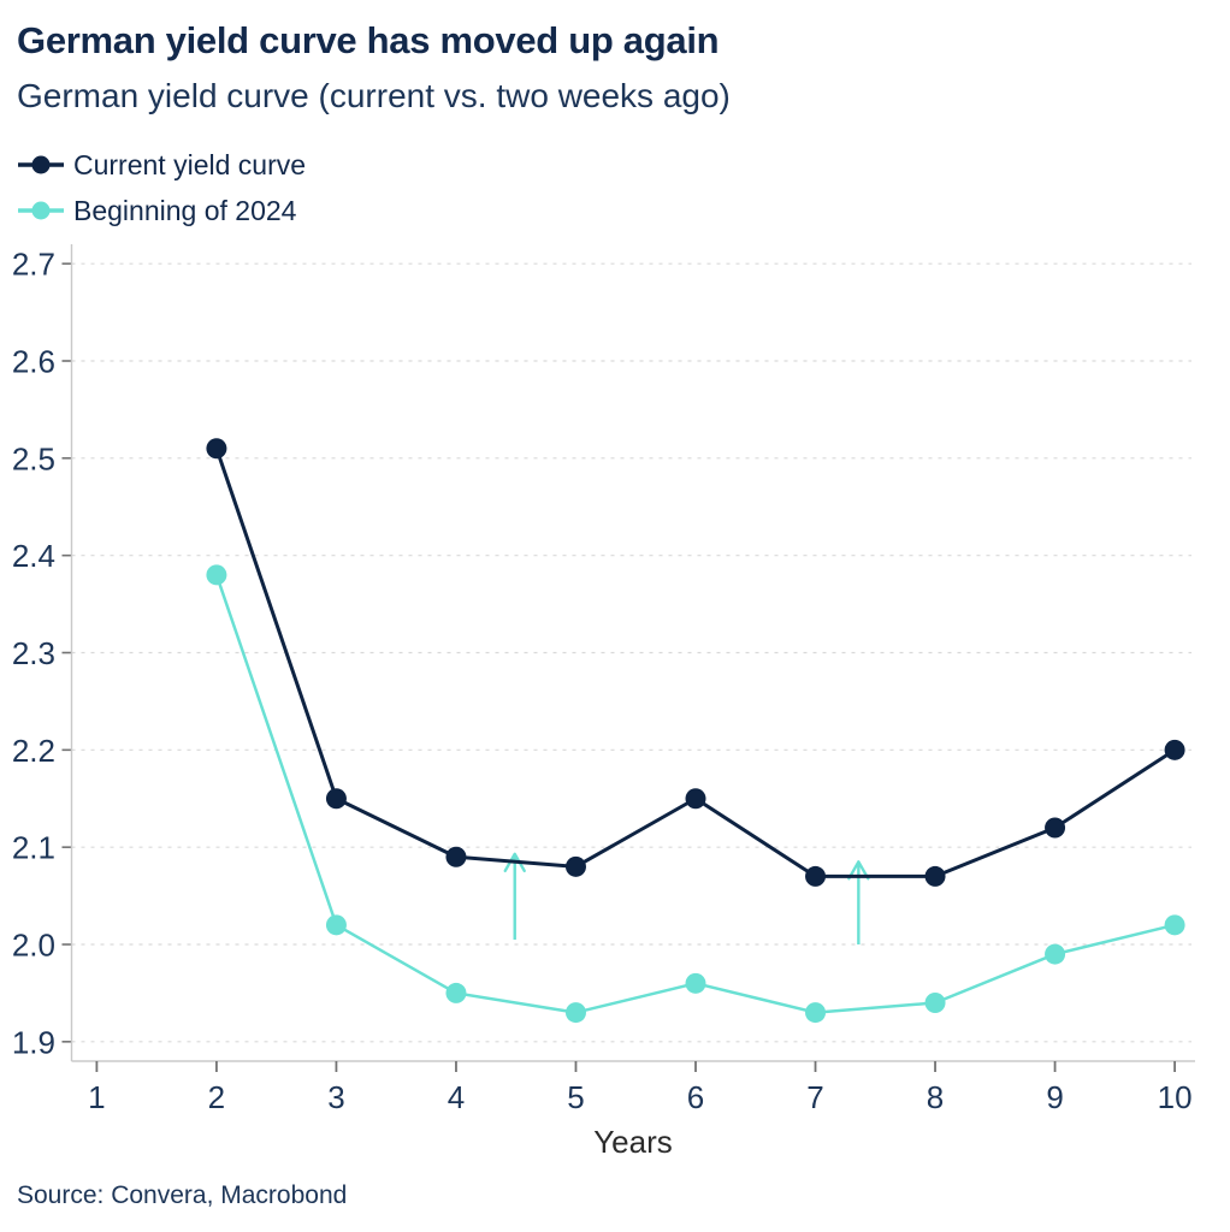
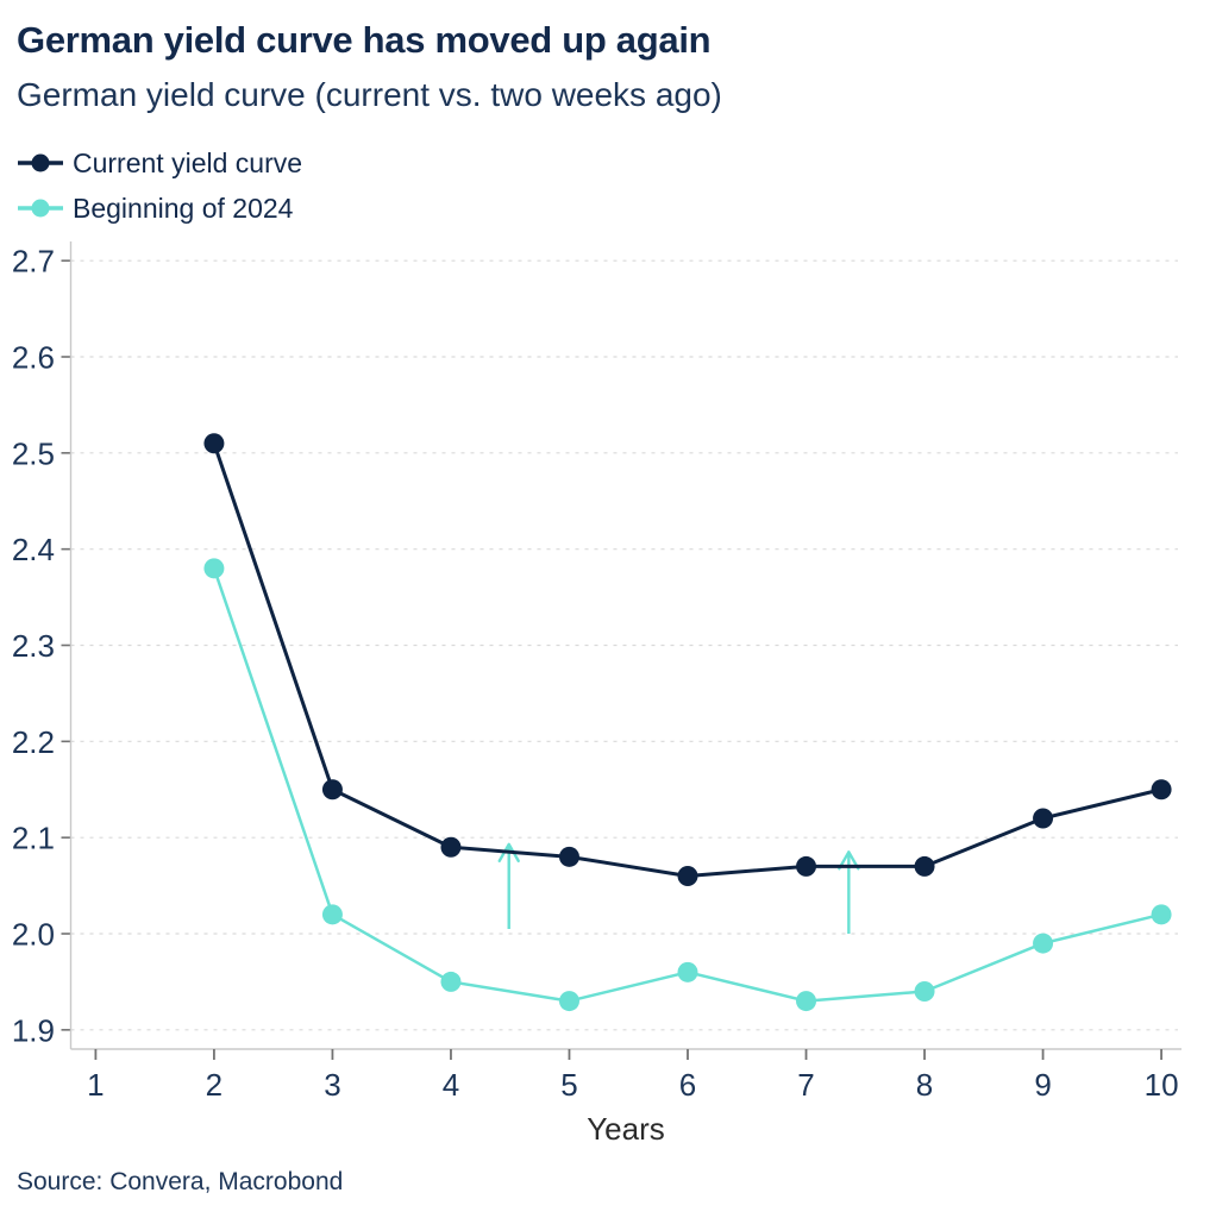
Current yield curve/6: 2.15 -> 2.06
Current yield curve/10: 2.20 -> 2.15
